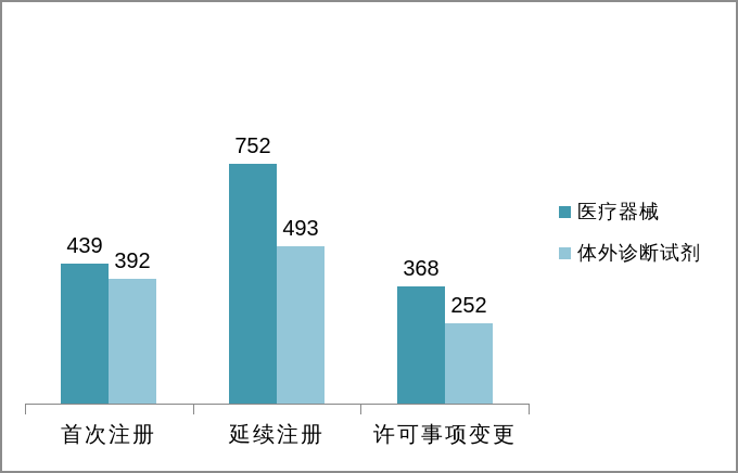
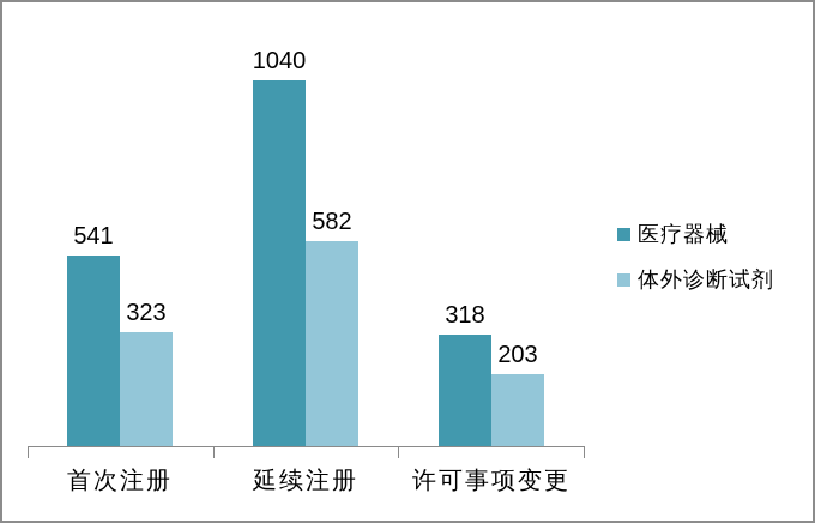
医疗器械/首次注册: 439 -> 541
体外诊断试剂/首次注册: 392 -> 323
医疗器械/延续注册: 752 -> 1040
体外诊断试剂/延续注册: 493 -> 582
医疗器械/许可事项变更: 368 -> 318
体外诊断试剂/许可事项变更: 252 -> 203
